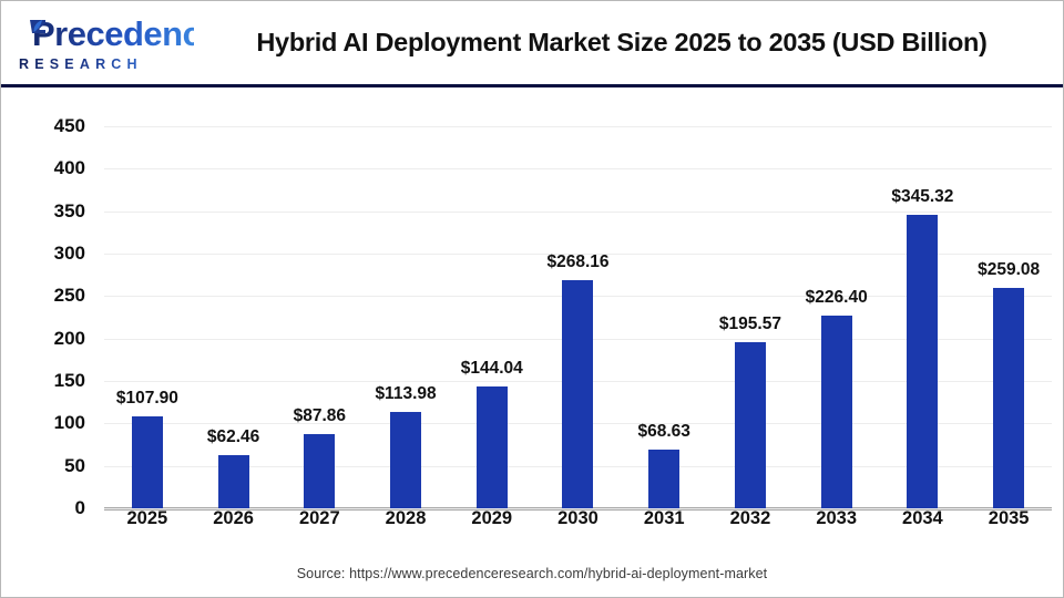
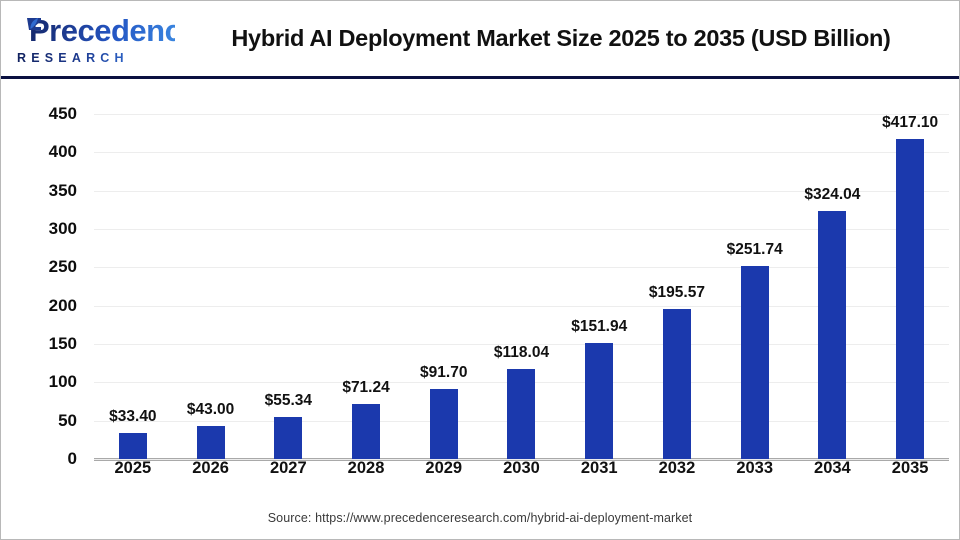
2025: $107.90 -> $33.40
2026: $62.46 -> $43.00
2027: $87.86 -> $55.34
2028: $113.98 -> $71.24
2029: $144.04 -> $91.70
2030: $268.16 -> $118.04
2031: $68.63 -> $151.94
2033: $226.40 -> $251.74
2034: $345.32 -> $324.04
2035: $259.08 -> $417.10
